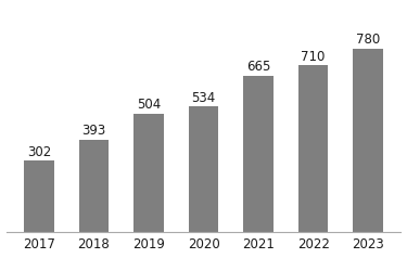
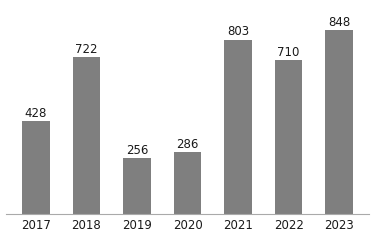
2017: 302 -> 428
2018: 393 -> 722
2019: 504 -> 256
2020: 534 -> 286
2021: 665 -> 803
2023: 780 -> 848
